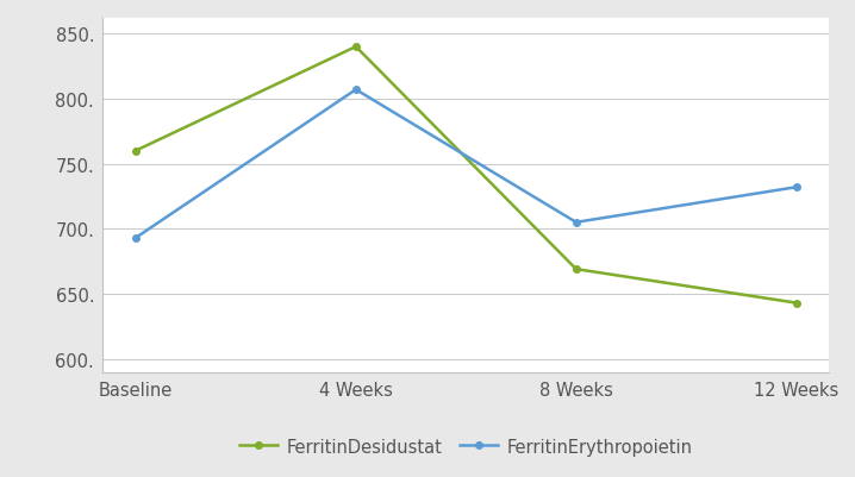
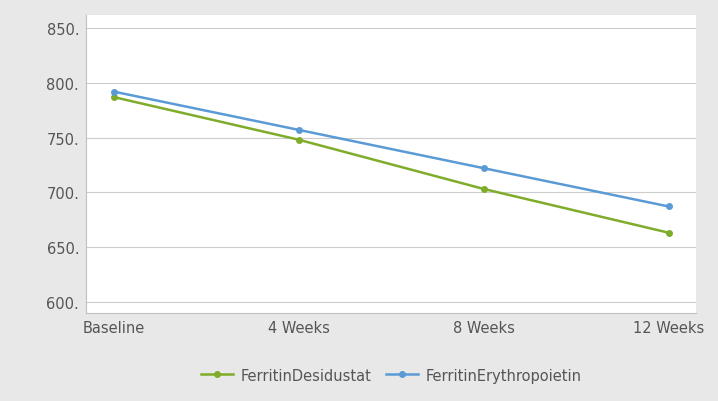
FerritinDesidustat/Baseline: 760. -> 787.
FerritinErythropoietin/Baseline: 693. -> 792.
FerritinDesidustat/4 Weeks: 840. -> 748.
FerritinErythropoietin/4 Weeks: 807. -> 757.
FerritinDesidustat/8 Weeks: 669. -> 703.
FerritinErythropoietin/8 Weeks: 705. -> 722.
FerritinDesidustat/12 Weeks: 643. -> 663.
FerritinErythropoietin/12 Weeks: 732. -> 687.
